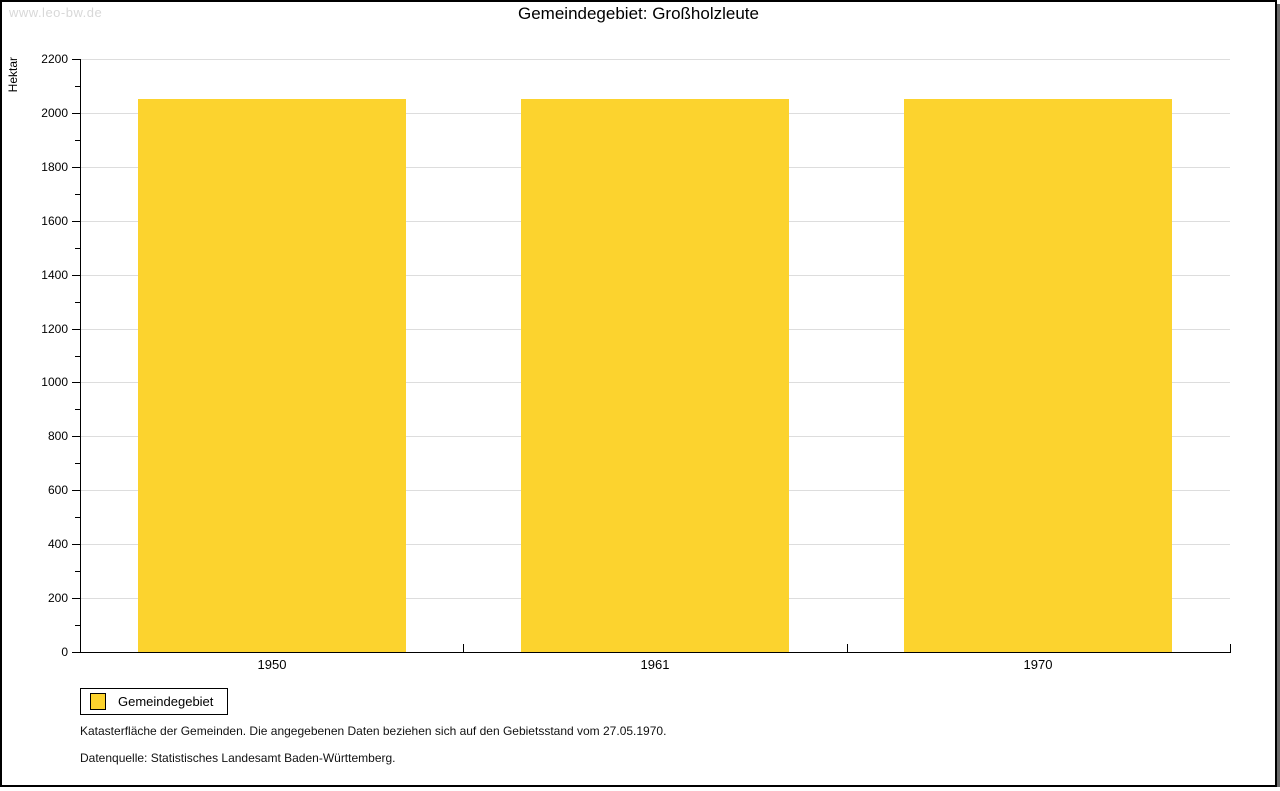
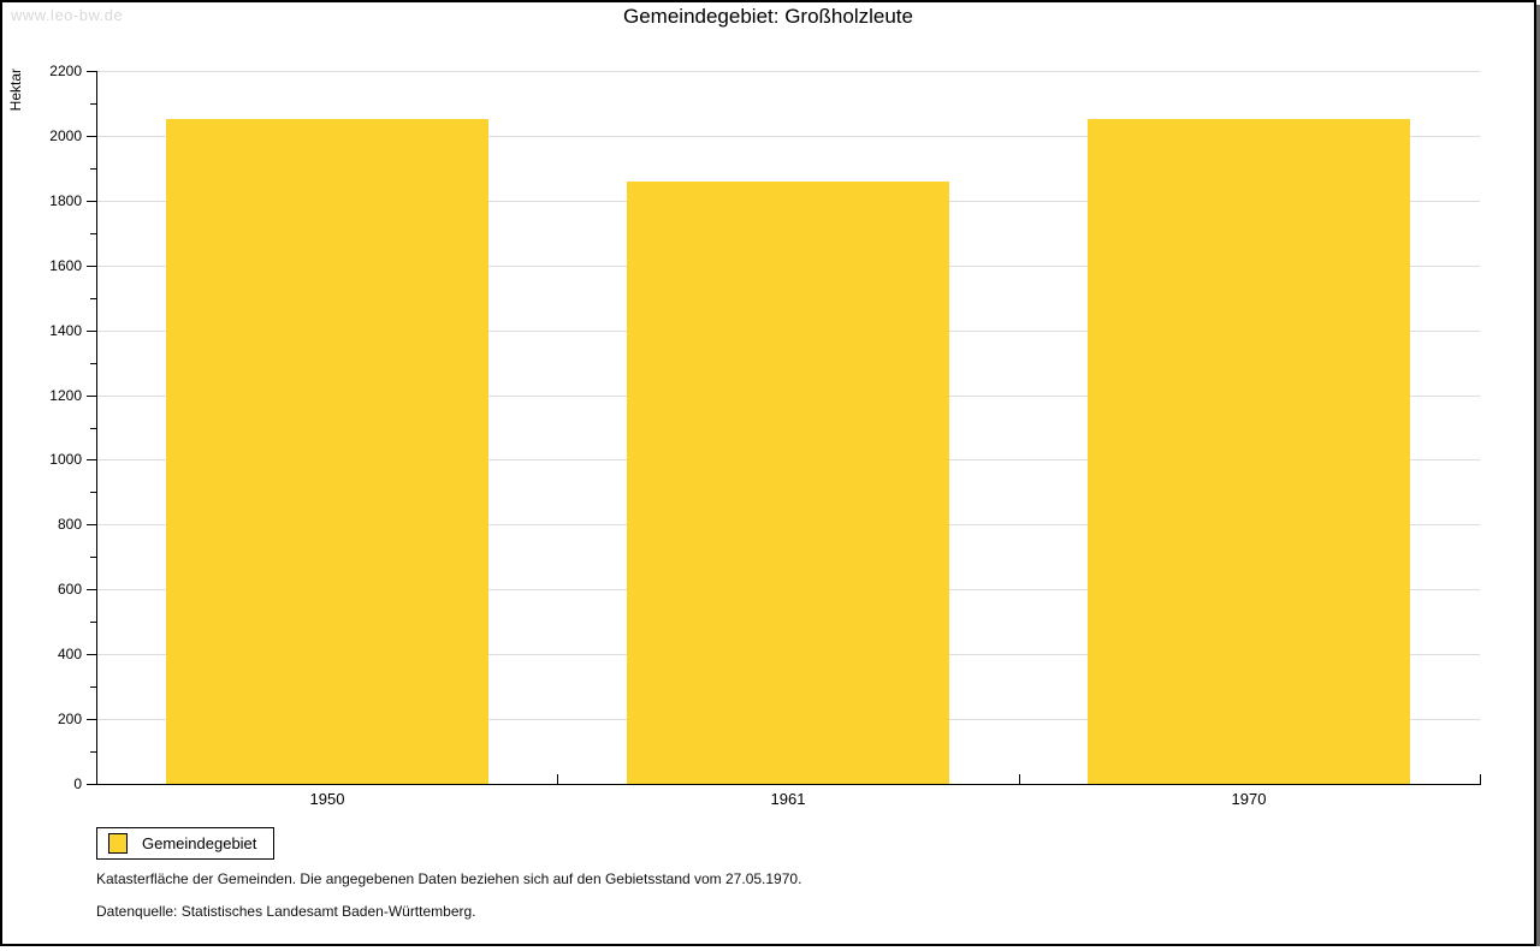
1961: 2050 -> 1860
